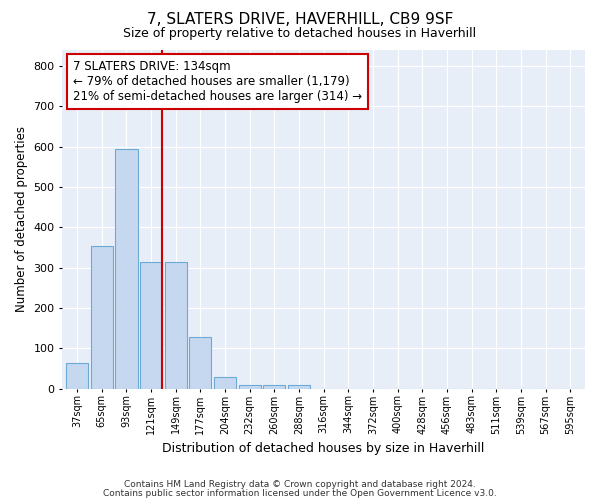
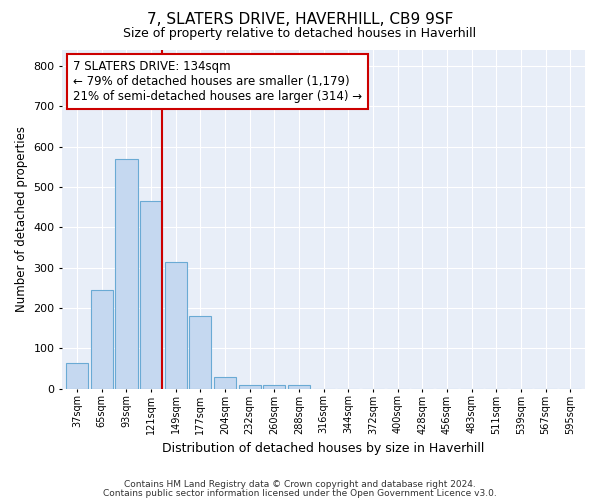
65sqm: 355 -> 245
93sqm: 595 -> 570
121sqm: 315 -> 465
177sqm: 128 -> 180
